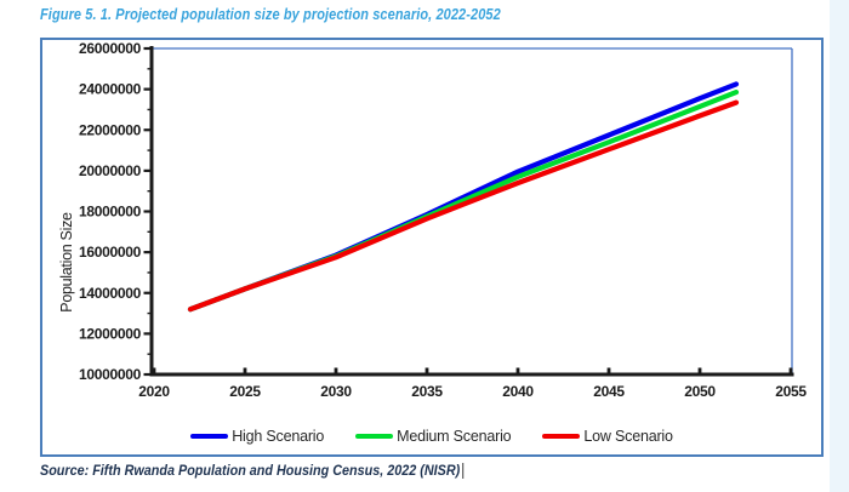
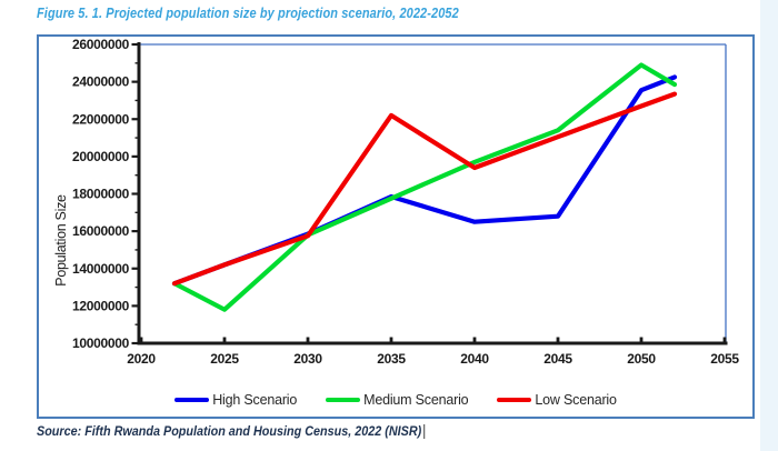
Medium Scenario/2025: 14200000 -> 11800000
Low Scenario/2035: 17600000 -> 22200000
High Scenario/2040: 20000000 -> 16500000
High Scenario/2045: 21800000 -> 16800000
Medium Scenario/2050: 23200000 -> 24900000
